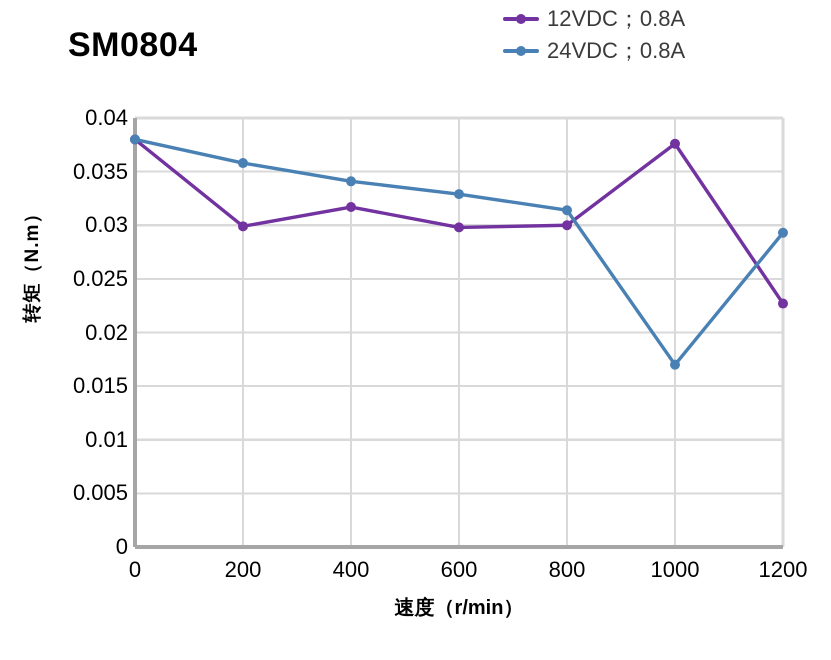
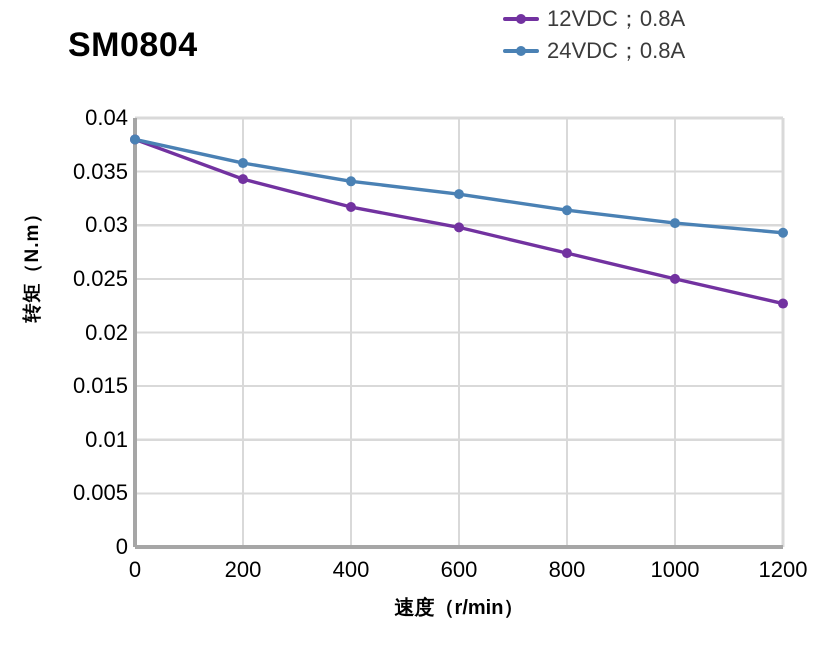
12VDC；0.8A/200: 0.0299 -> 0.0343
12VDC；0.8A/800: 0.0300 -> 0.0274
12VDC；0.8A/1000: 0.0376 -> 0.0250
24VDC；0.8A/1000: 0.0170 -> 0.0302
